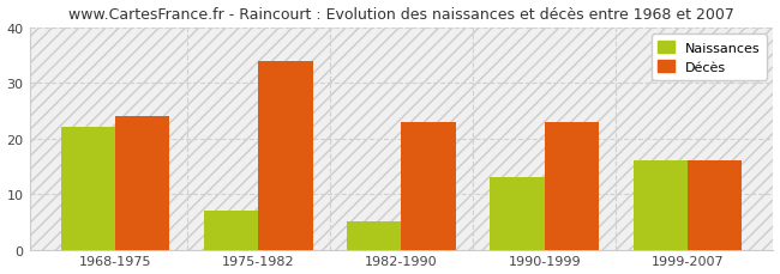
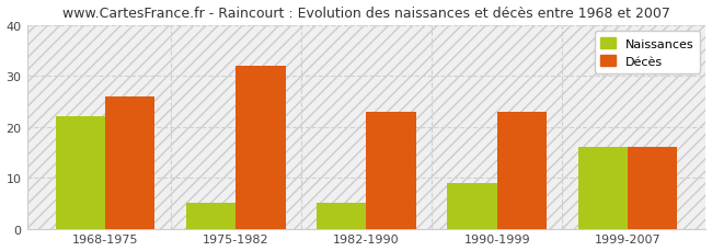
Décès/1968-1975: 24 -> 26
Naissances/1975-1982: 7 -> 5
Décès/1975-1982: 34 -> 32
Naissances/1990-1999: 13 -> 9
